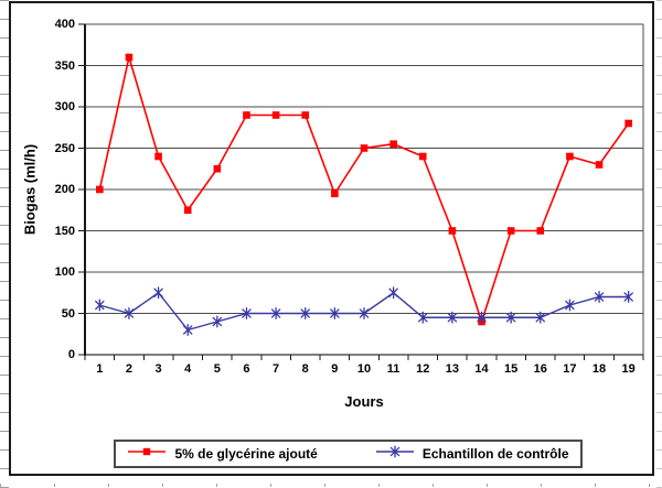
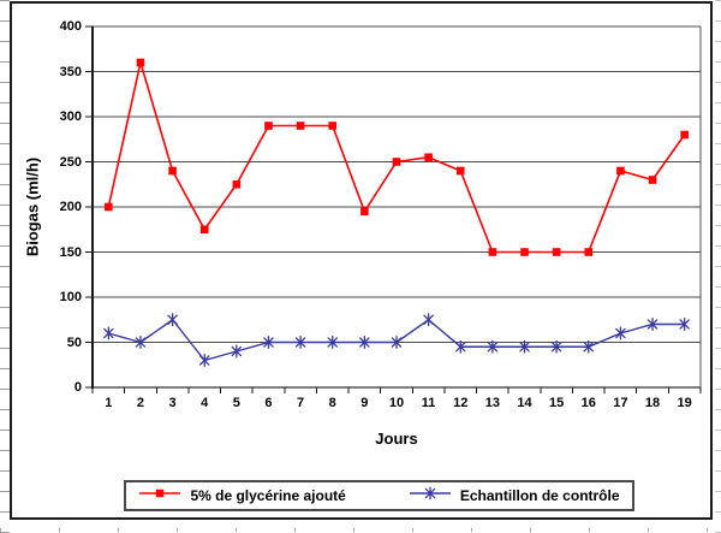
5% de glycérine ajouté/14: 40 -> 150
